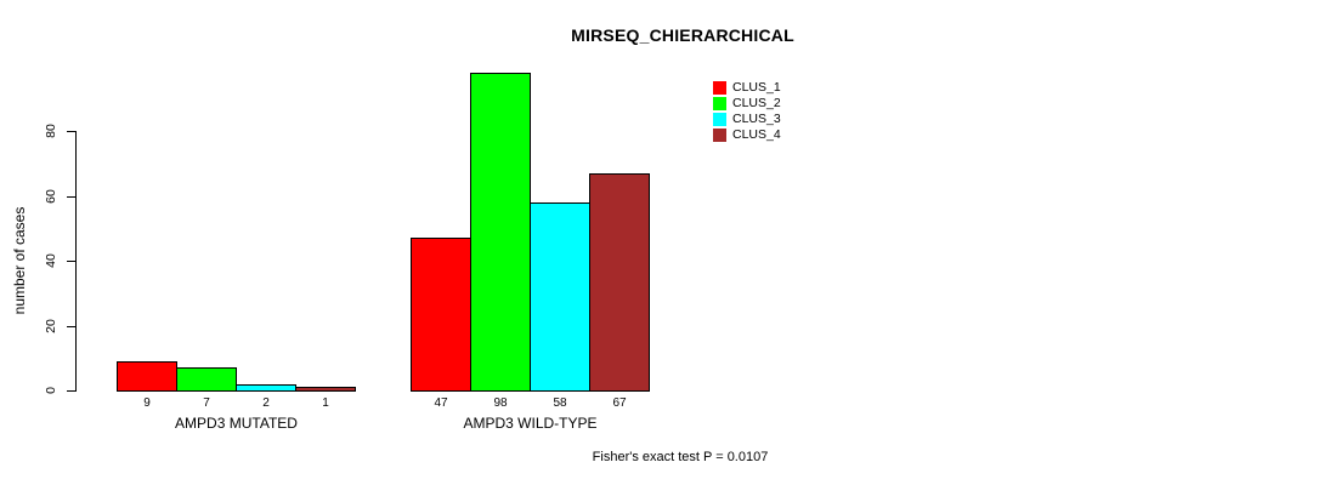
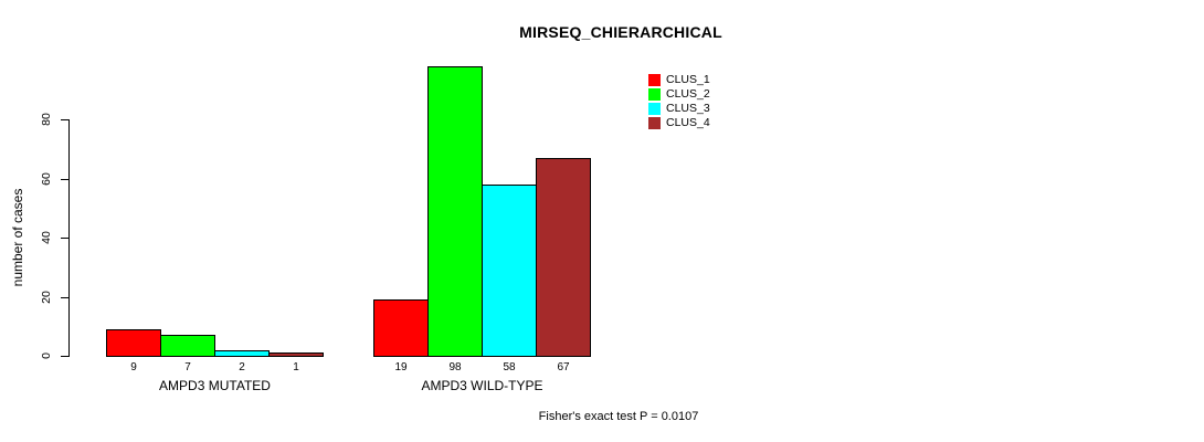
CLUS_1/AMPD3 WILD-TYPE: 47 -> 19
